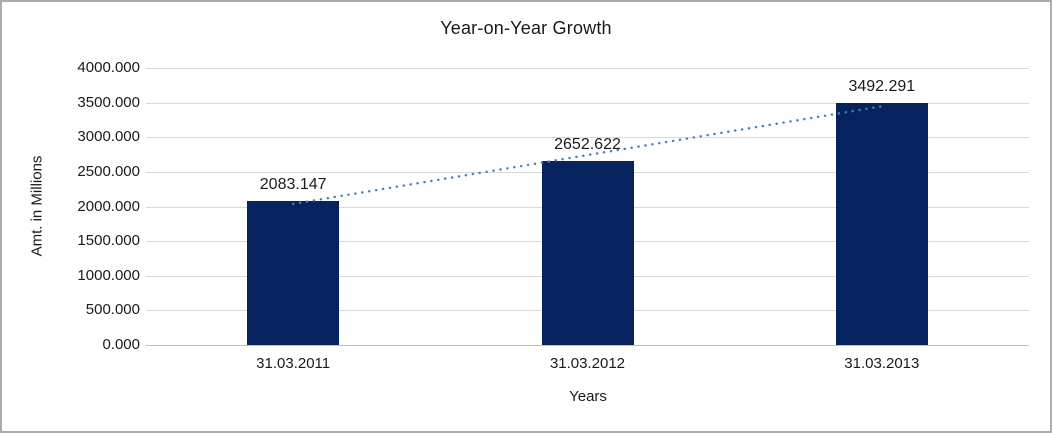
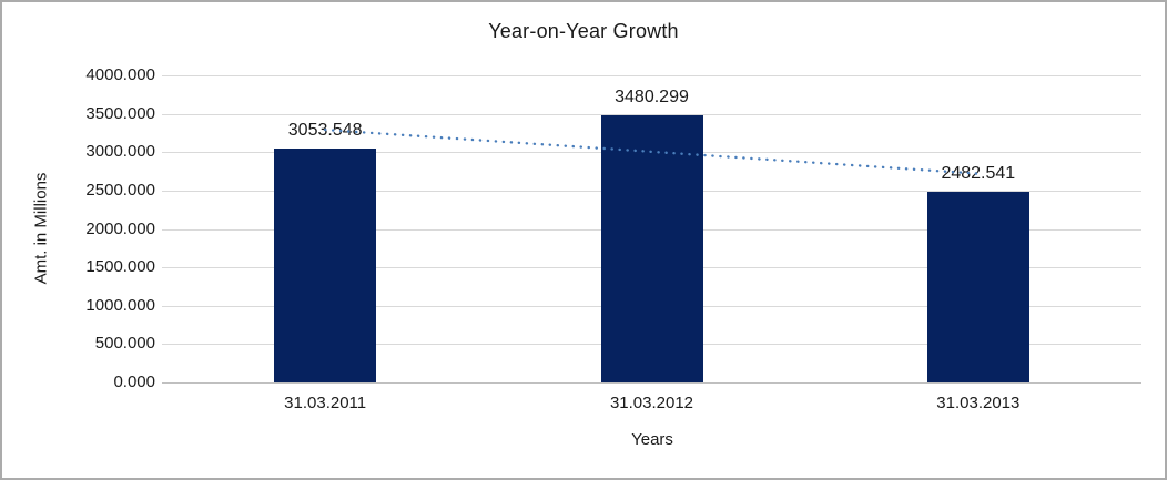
31.03.2011: 2083.147 -> 3053.548
31.03.2012: 2652.622 -> 3480.299
31.03.2013: 3492.291 -> 2482.541
